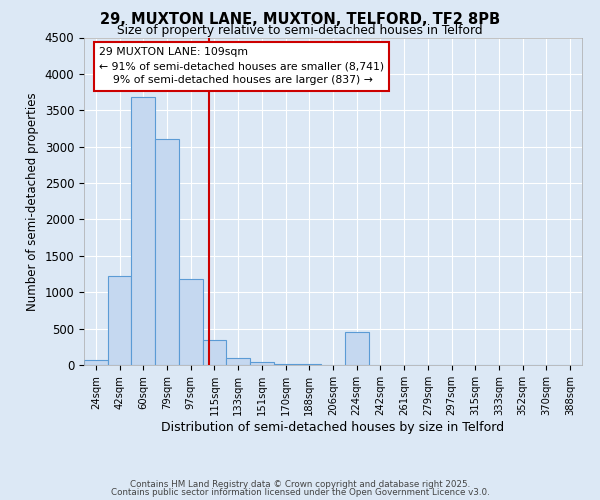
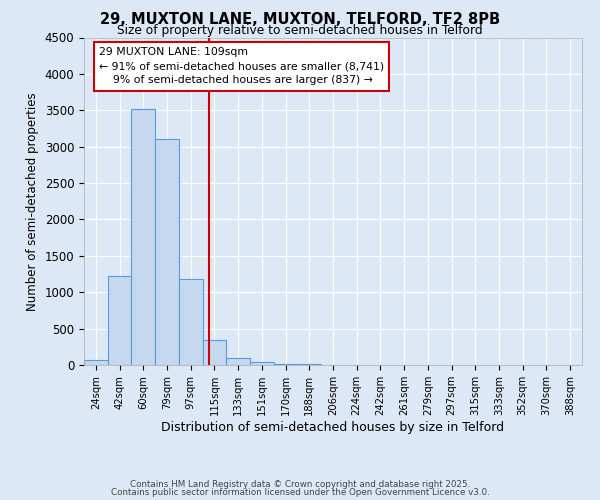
60sqm: 3680 -> 3520
224sqm: 460 -> 0
